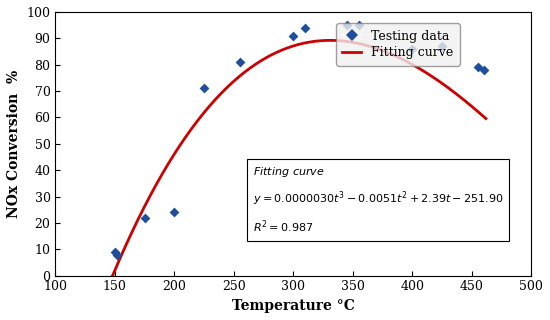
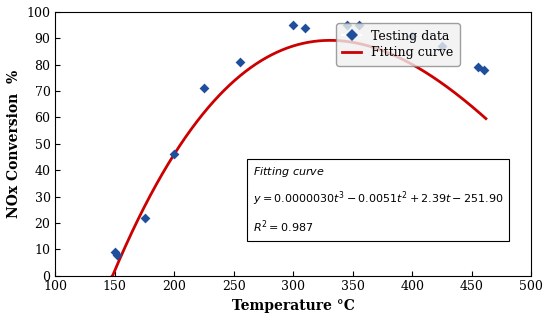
Testing data/200: 24 -> 46
Testing data/300: 91 -> 95
Testing data/400: 86 -> 91
